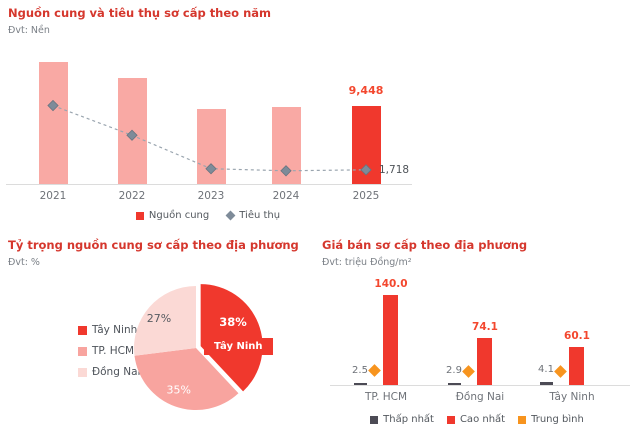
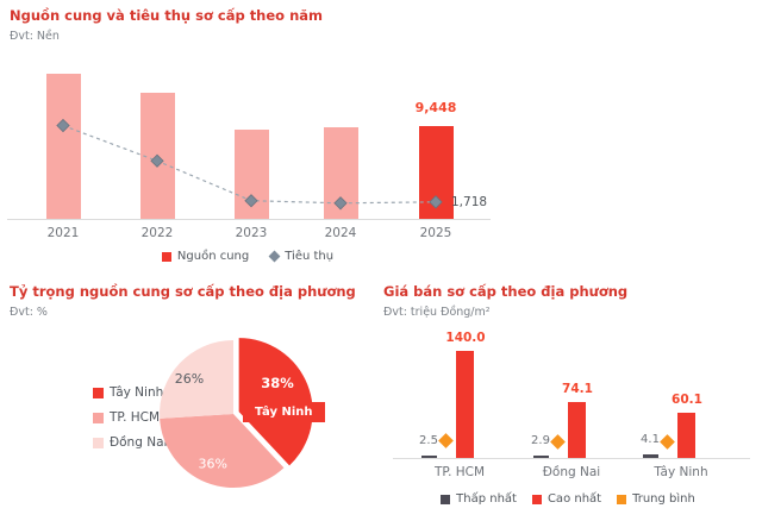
Tỷ trọng nguồn cung sơ cấp theo địa phương/TP. HCM: 35% -> 36%
Tỷ trọng nguồn cung sơ cấp theo địa phương/Đồng Nai: 27% -> 26%
